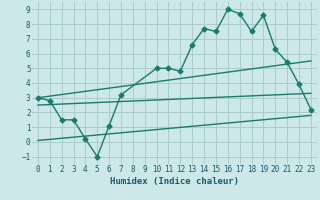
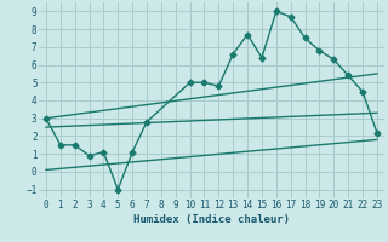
1: 2.8 -> 1.5
3: 1.5 -> 0.9
4: 0.2 -> 1.1
7: 3.2 -> 2.8
15: 7.5 -> 6.4
19: 8.6 -> 6.8
22: 3.9 -> 4.5
